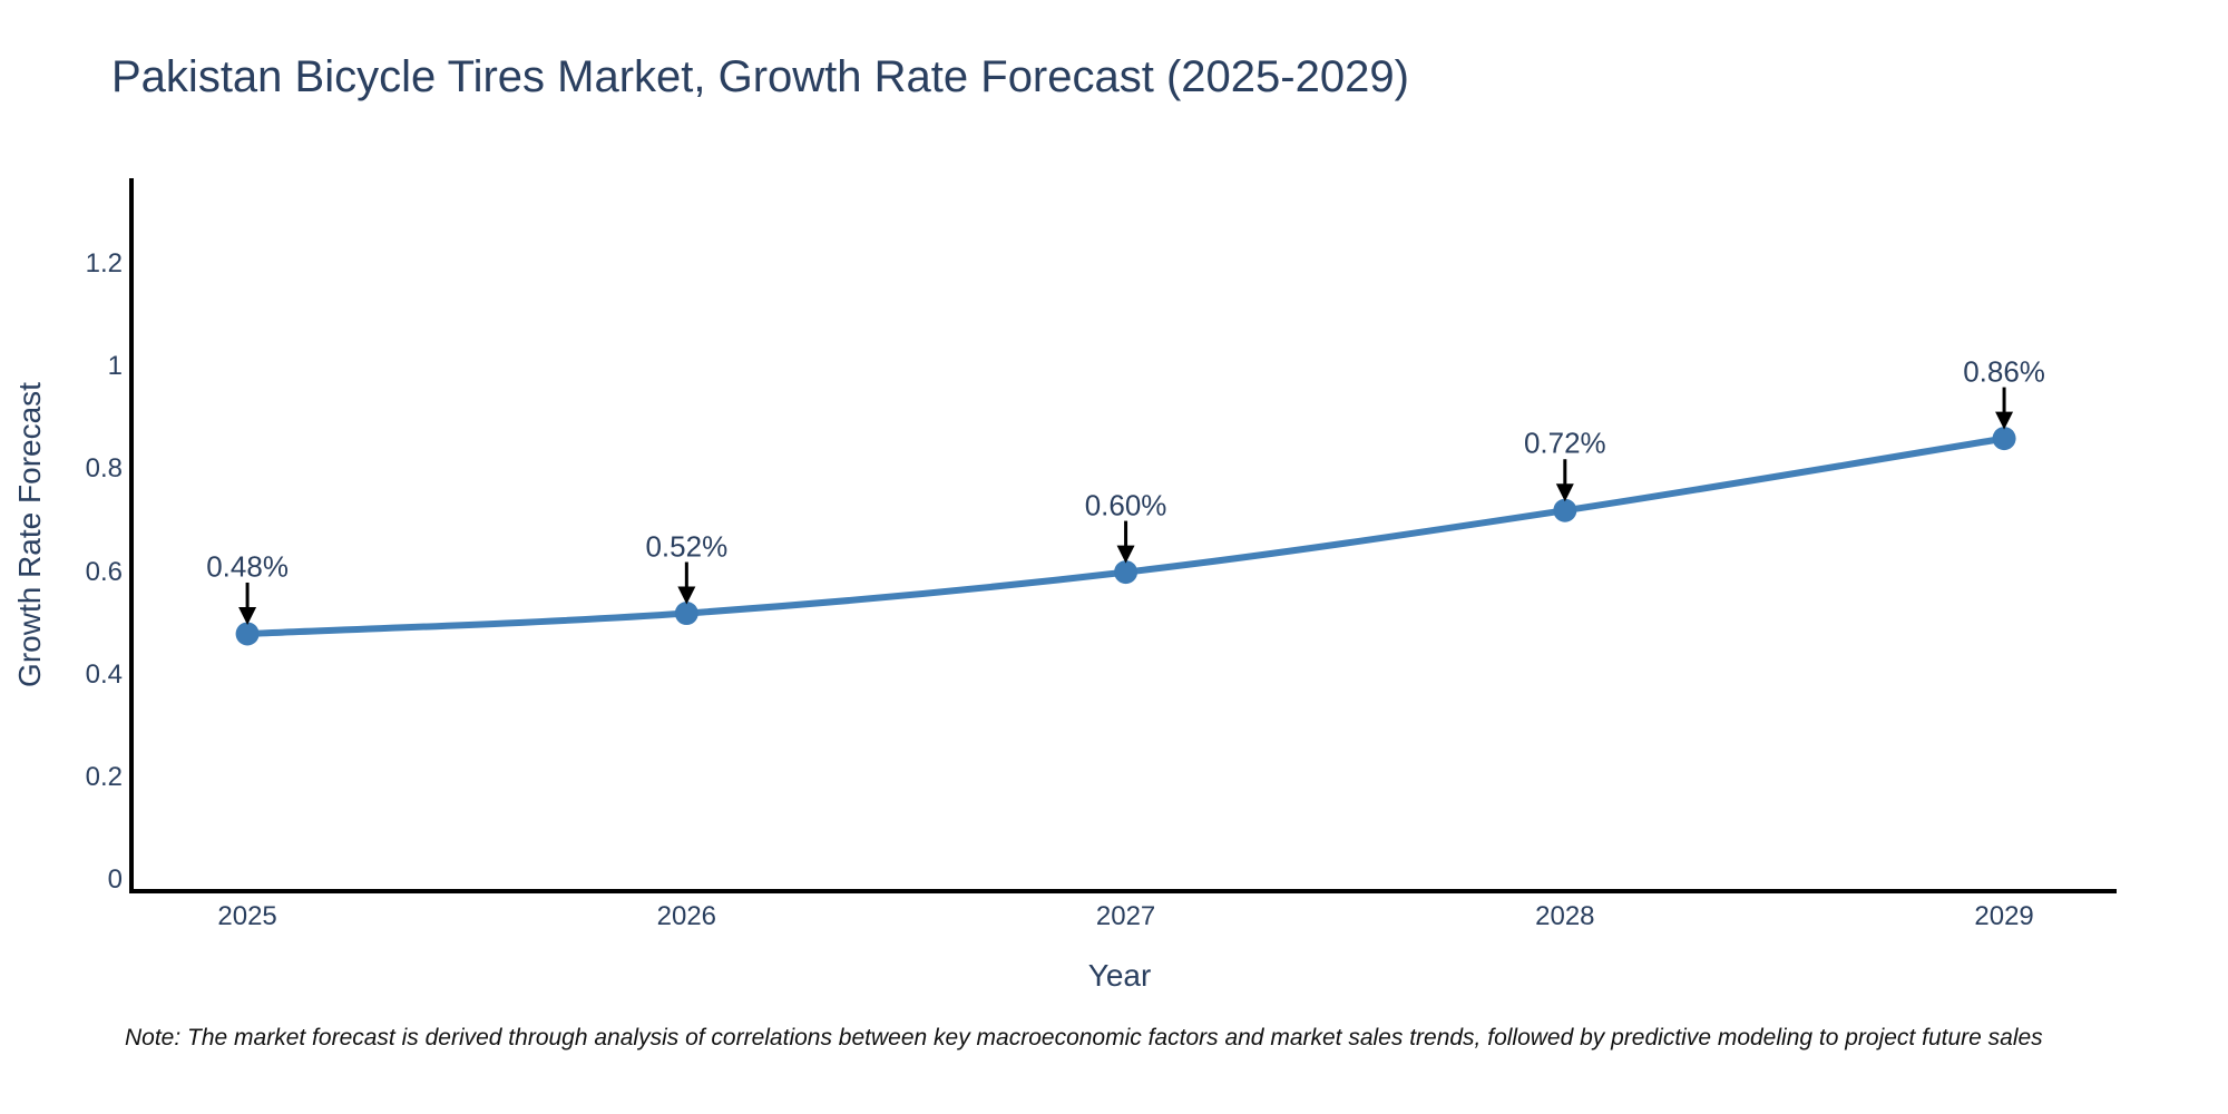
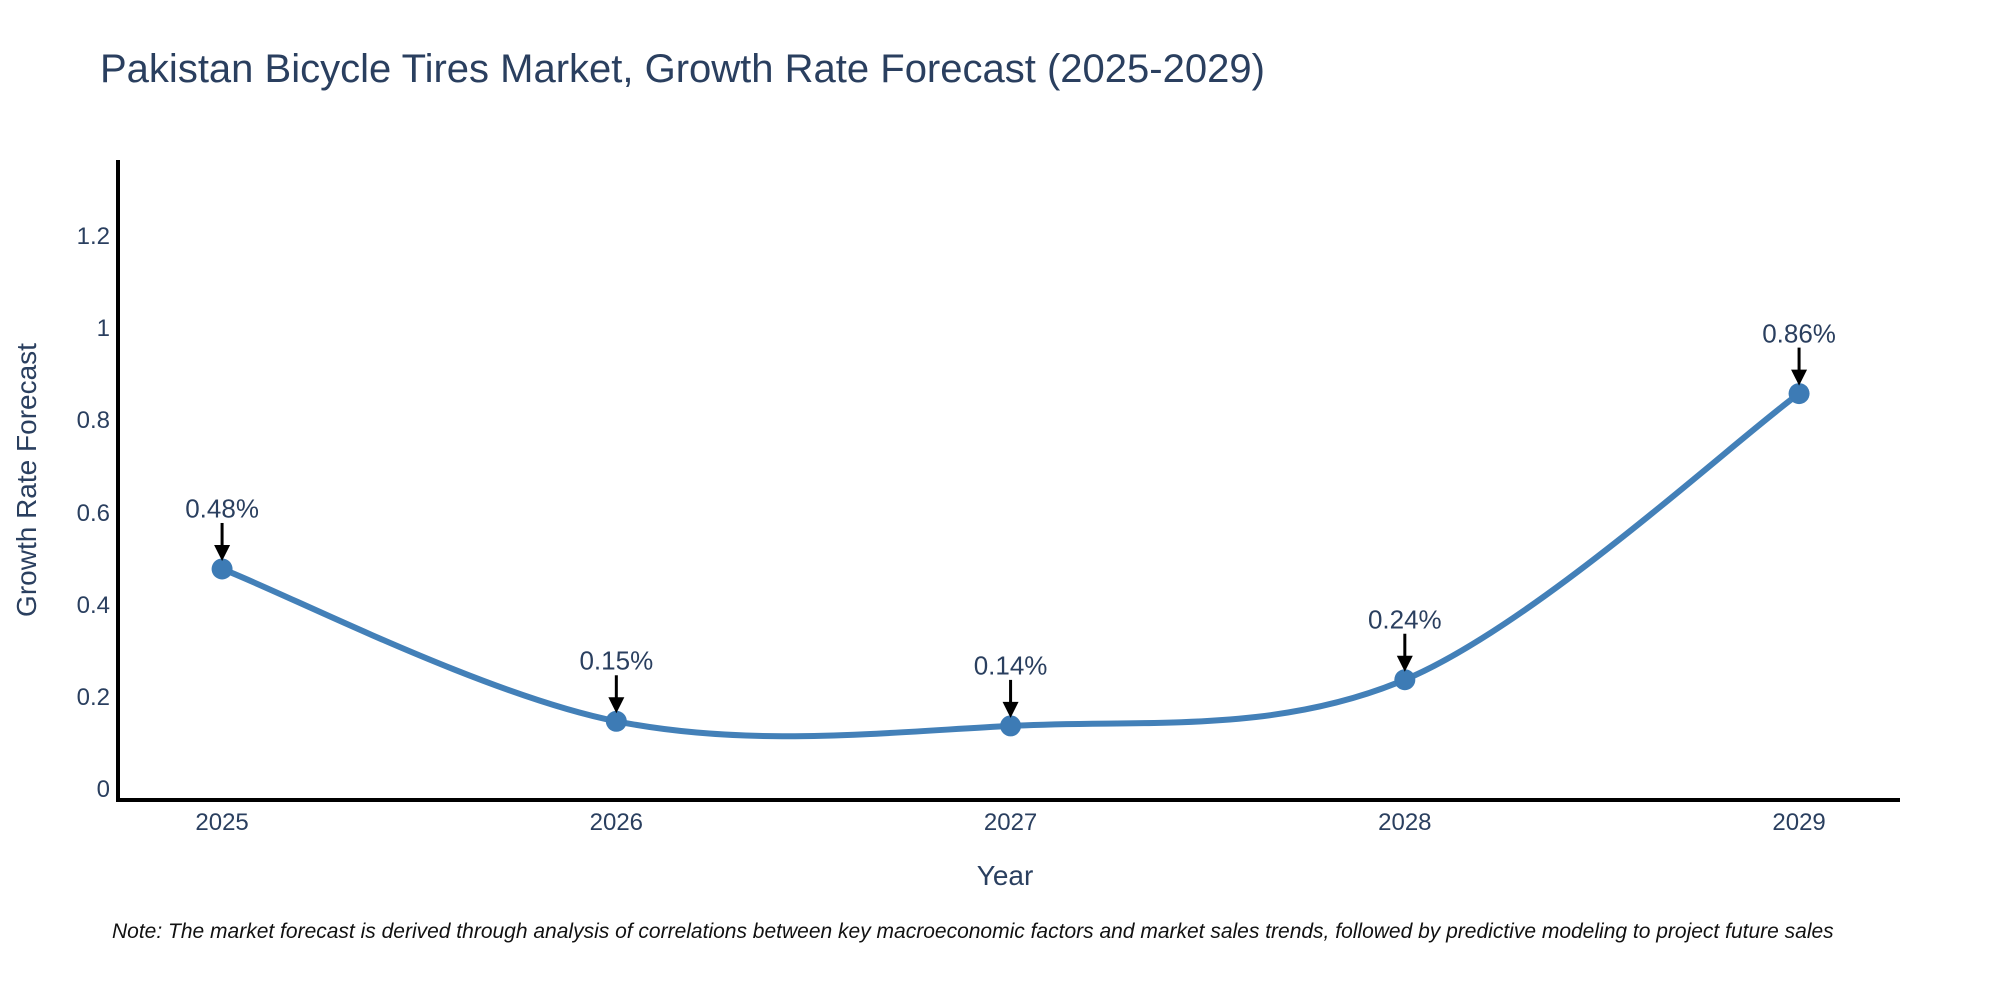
2026: 0.52% -> 0.15%
2027: 0.60% -> 0.14%
2028: 0.72% -> 0.24%
